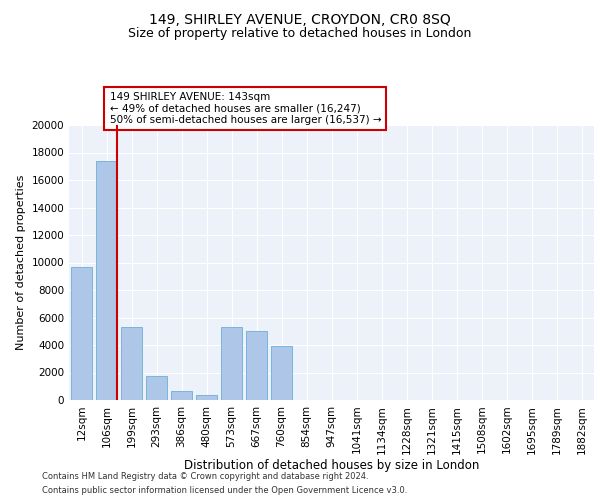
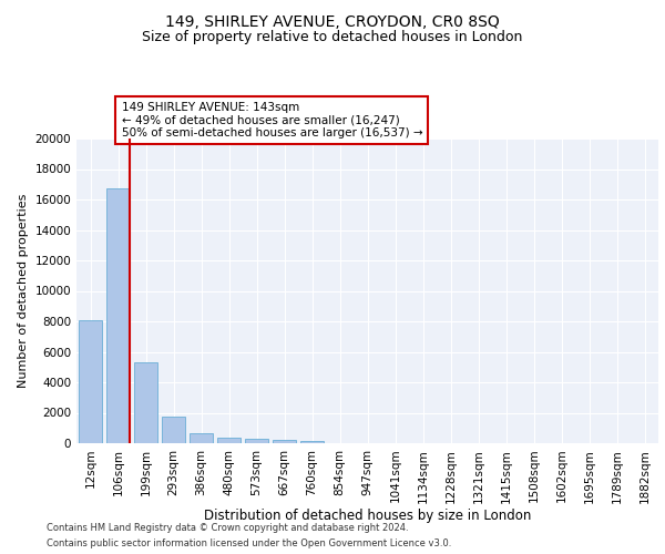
12sqm: 9700 -> 8100
106sqm: 17400 -> 16700
573sqm: 5300 -> 300
667sqm: 5000 -> 200
760sqm: 3900 -> 200
